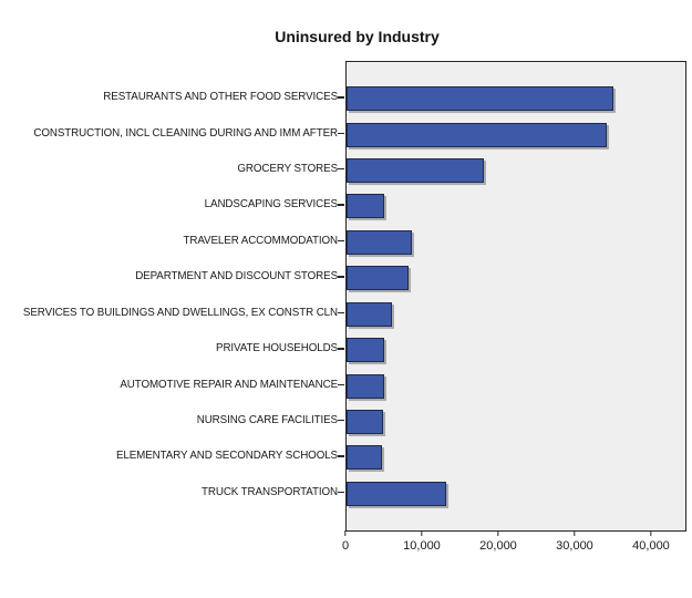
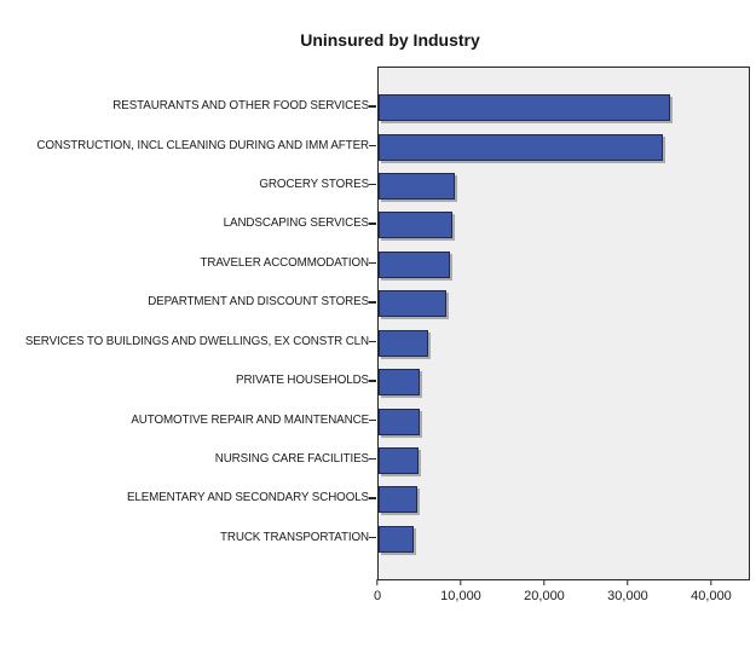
GROCERY STORES: 18000 -> 9000
LANDSCAPING SERVICES: 5000 -> 9000
TRUCK TRANSPORTATION: 13000 -> 4000
